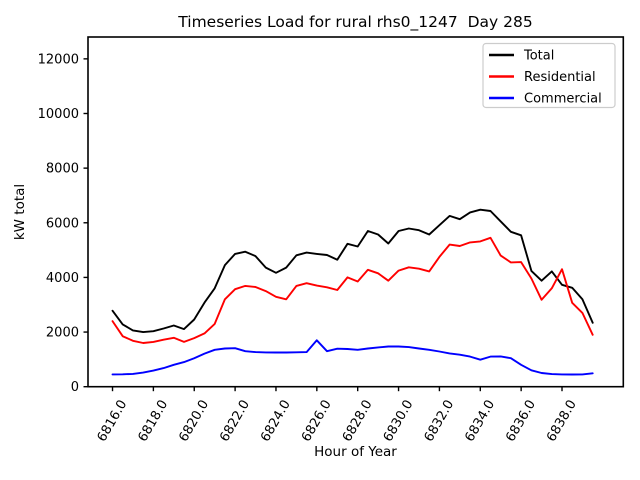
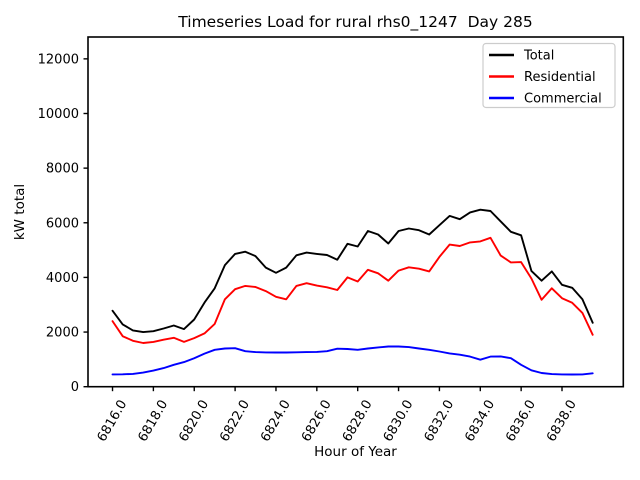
Commercial/6826.0: 1700 -> 1300
Residential/6838.0: 4300 -> 3200
